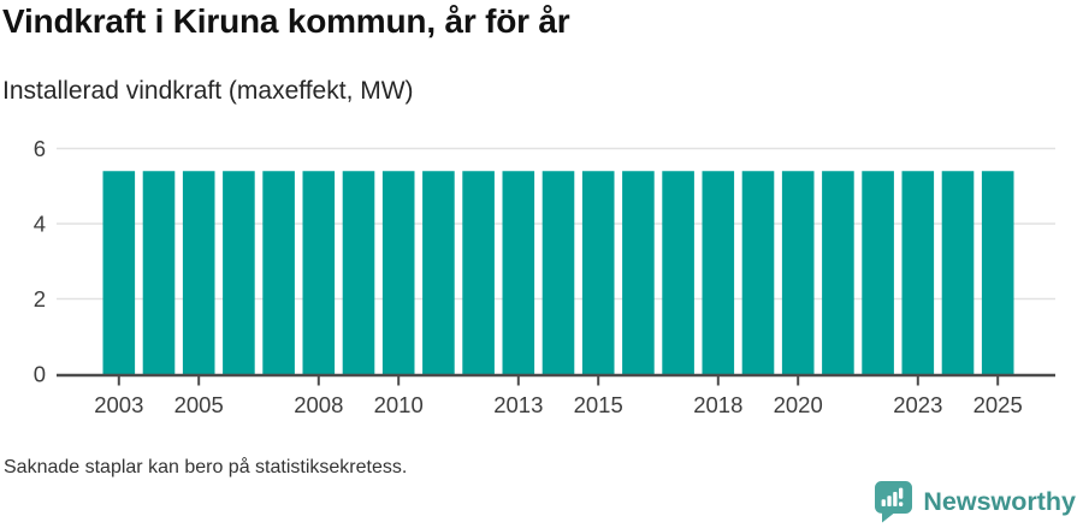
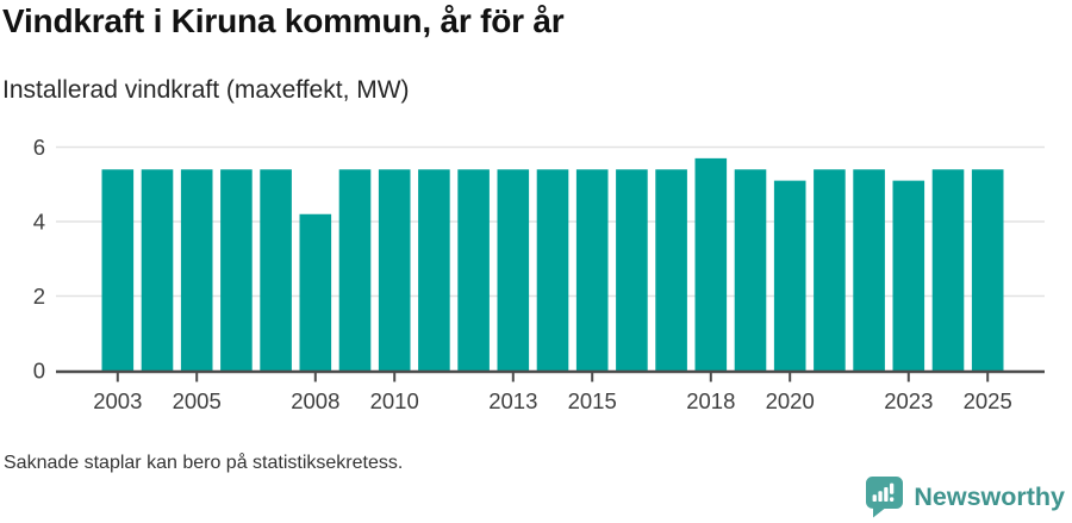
2008: 5.4 -> 4.2
2018: 5.4 -> 5.7
2020: 5.4 -> 5.1
2023: 5.4 -> 5.1
